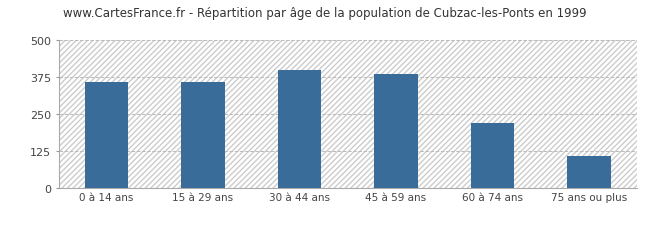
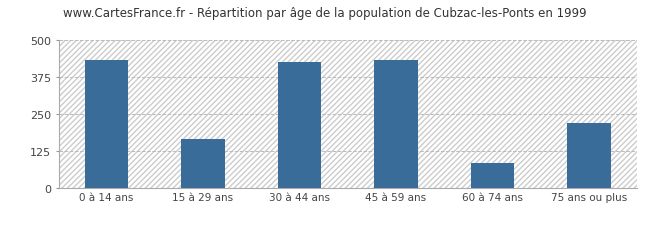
0 à 14 ans: 358 -> 435
15 à 29 ans: 358 -> 165
30 à 44 ans: 400 -> 425
45 à 59 ans: 385 -> 435
60 à 74 ans: 220 -> 85
75 ans ou plus: 108 -> 220
